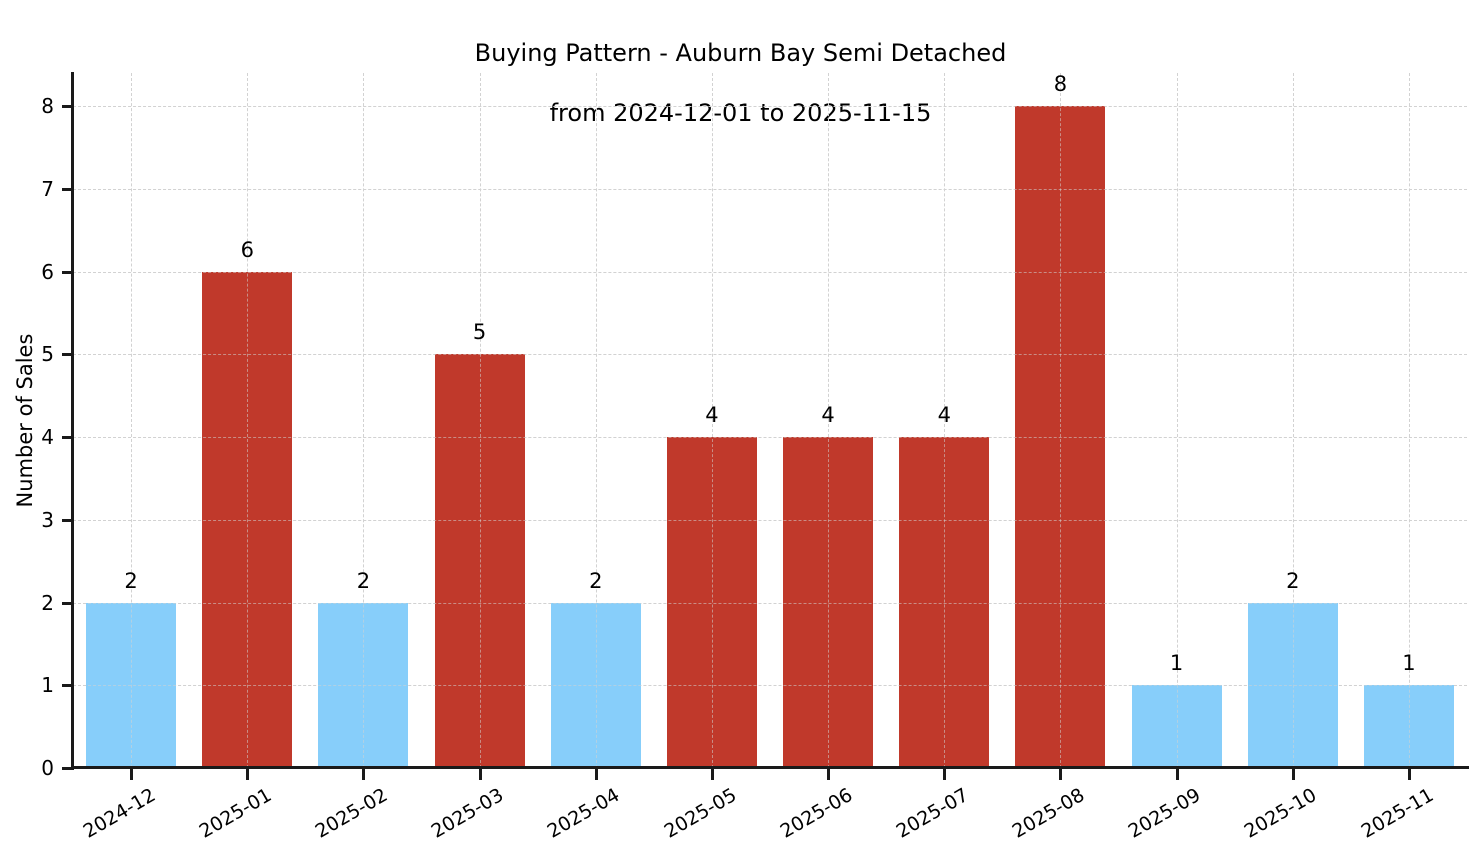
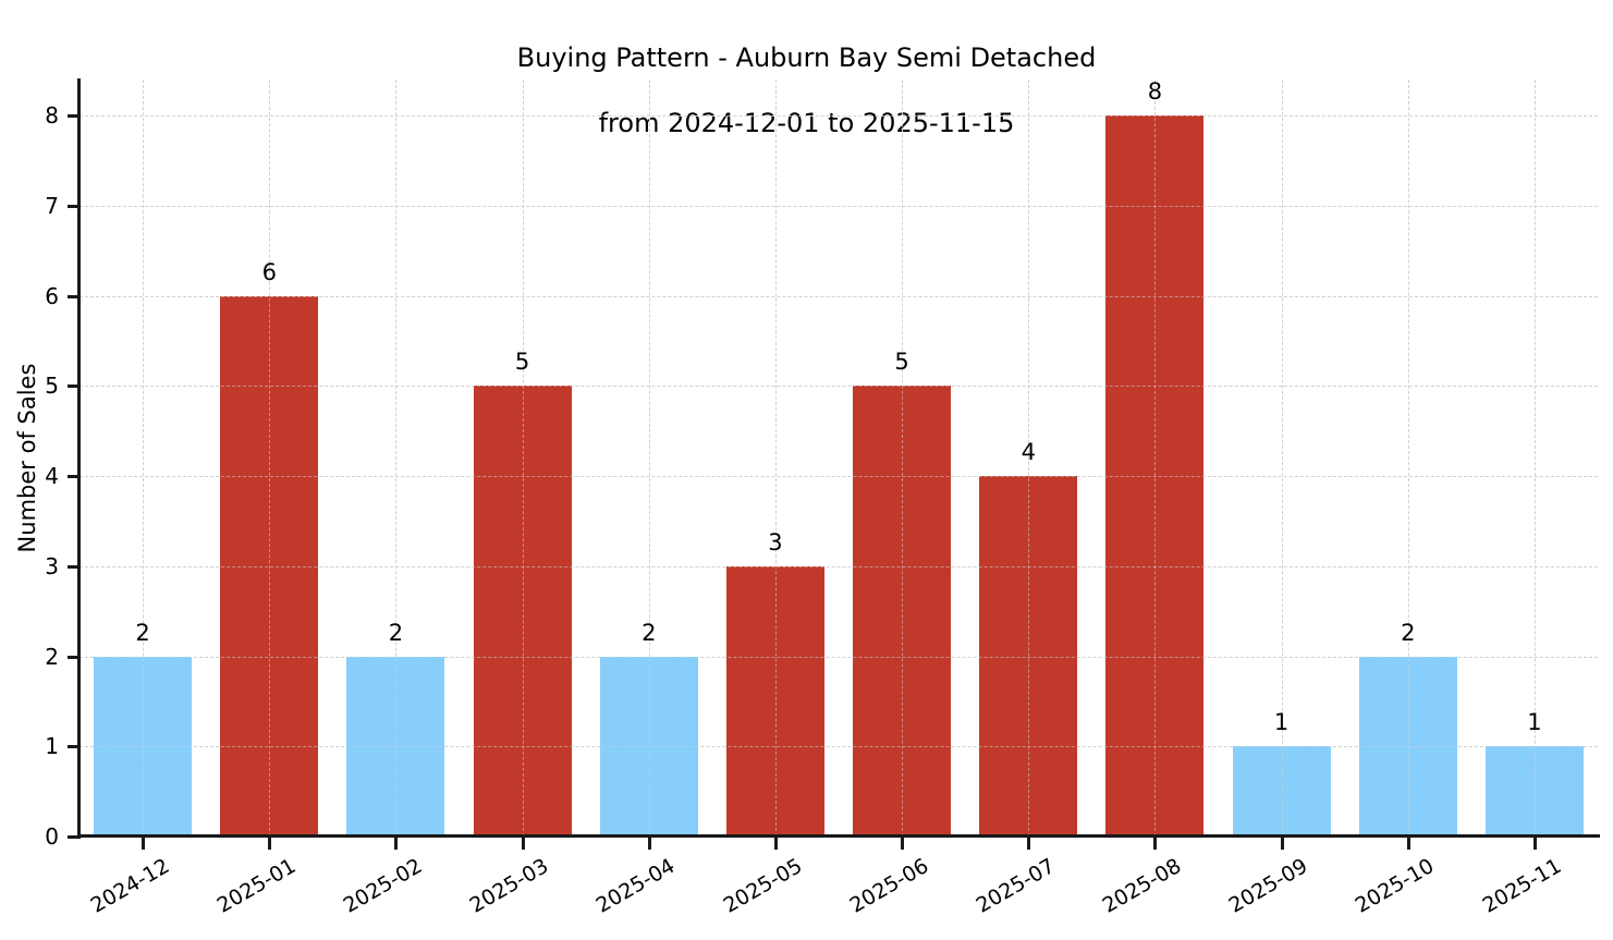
2025-05: 4 -> 3
2025-06: 4 -> 5
